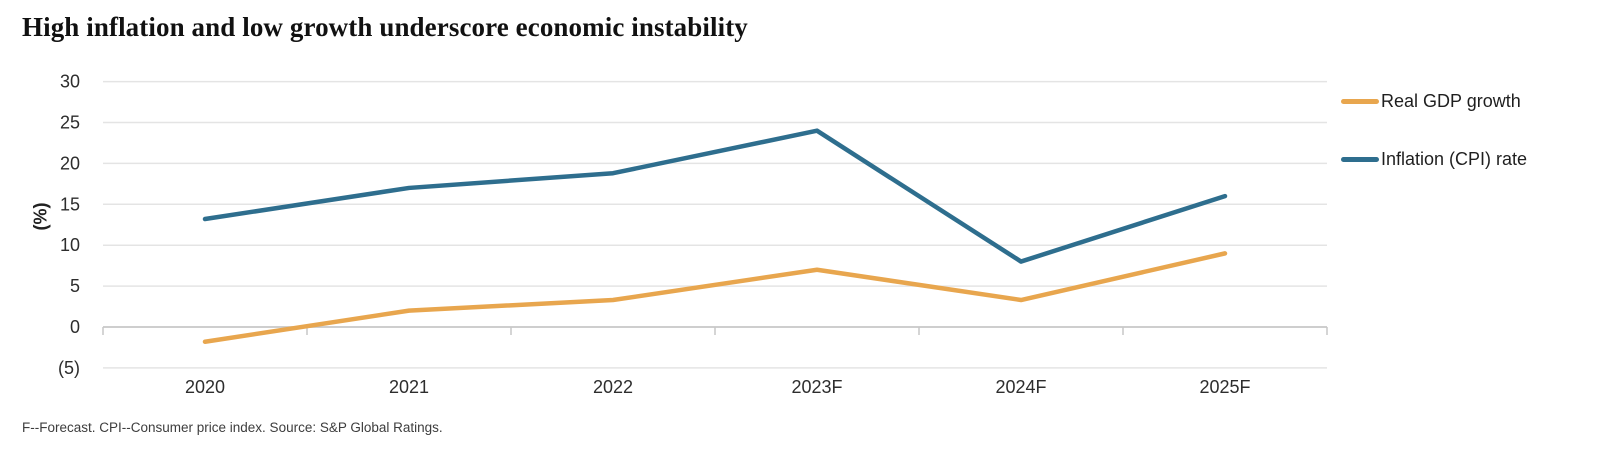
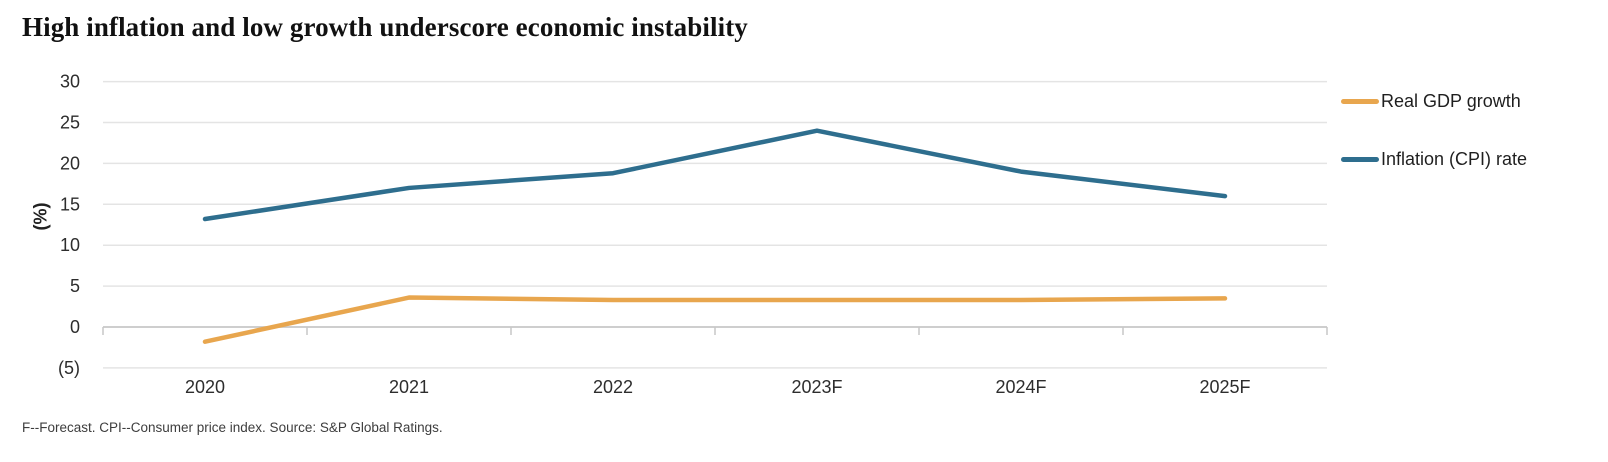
Real GDP growth/2021: 2 -> 4
Real GDP growth/2023F: 7 -> 3
Inflation (CPI) rate/2024F: 8 -> 19
Real GDP growth/2025F: 9 -> 4
